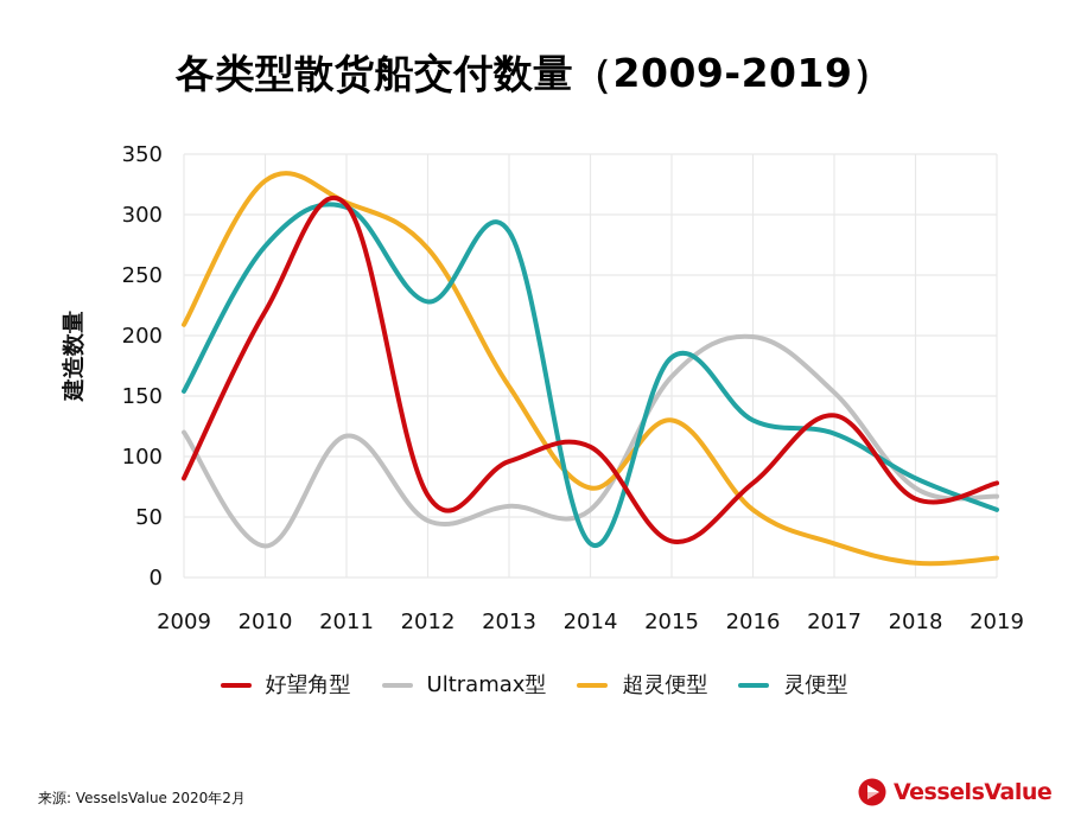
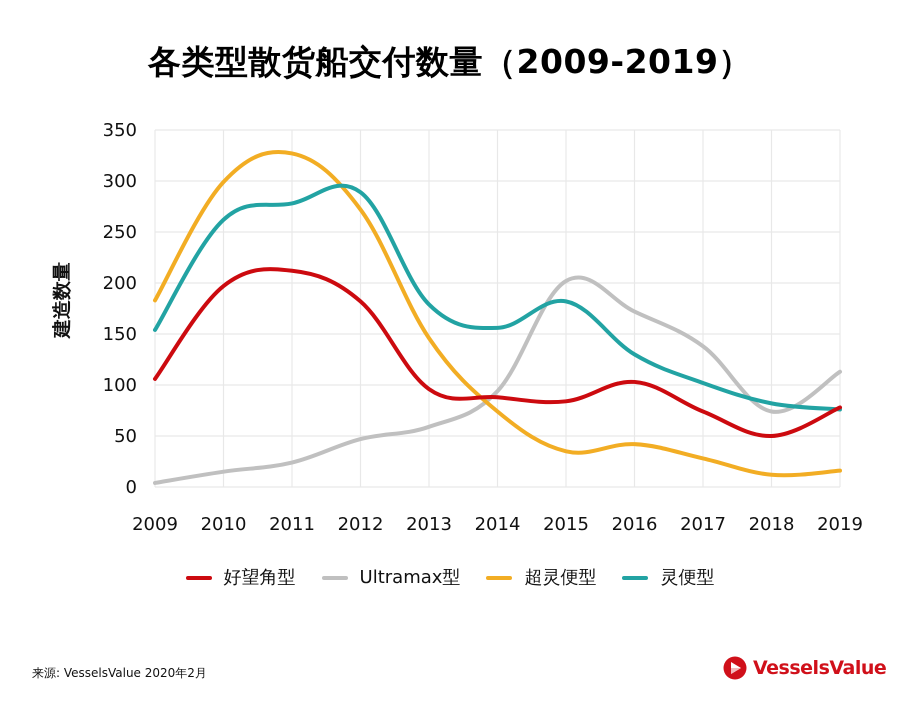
好望角型/2009: 82 -> 106
Ultramax型/2009: 120 -> 4
超灵便型/2009: 209 -> 183
好望角型/2010: 220 -> 197
Ultramax型/2010: 26 -> 15
超灵便型/2010: 328 -> 299
灵便型/2010: 274 -> 262
好望角型/2011: 308 -> 212
Ultramax型/2011: 117 -> 24
超灵便型/2011: 310 -> 327
灵便型/2011: 306 -> 278
好望角型/2012: 68 -> 182
灵便型/2012: 228 -> 289
超灵便型/2013: 158 -> 146
灵便型/2013: 286 -> 179
好望角型/2014: 108 -> 88
Ultramax型/2014: 56 -> 94
灵便型/2014: 28 -> 156
好望角型/2015: 30 -> 84
Ultramax型/2015: 166 -> 202
超灵便型/2015: 130 -> 35
好望角型/2016: 78 -> 103
Ultramax型/2016: 199 -> 172
超灵便型/2016: 56 -> 42
好望角型/2017: 134 -> 74
Ultramax型/2017: 153 -> 138
灵便型/2017: 119 -> 102
好望角型/2018: 65 -> 50
Ultramax型/2019: 67 -> 113
灵便型/2019: 56 -> 76
